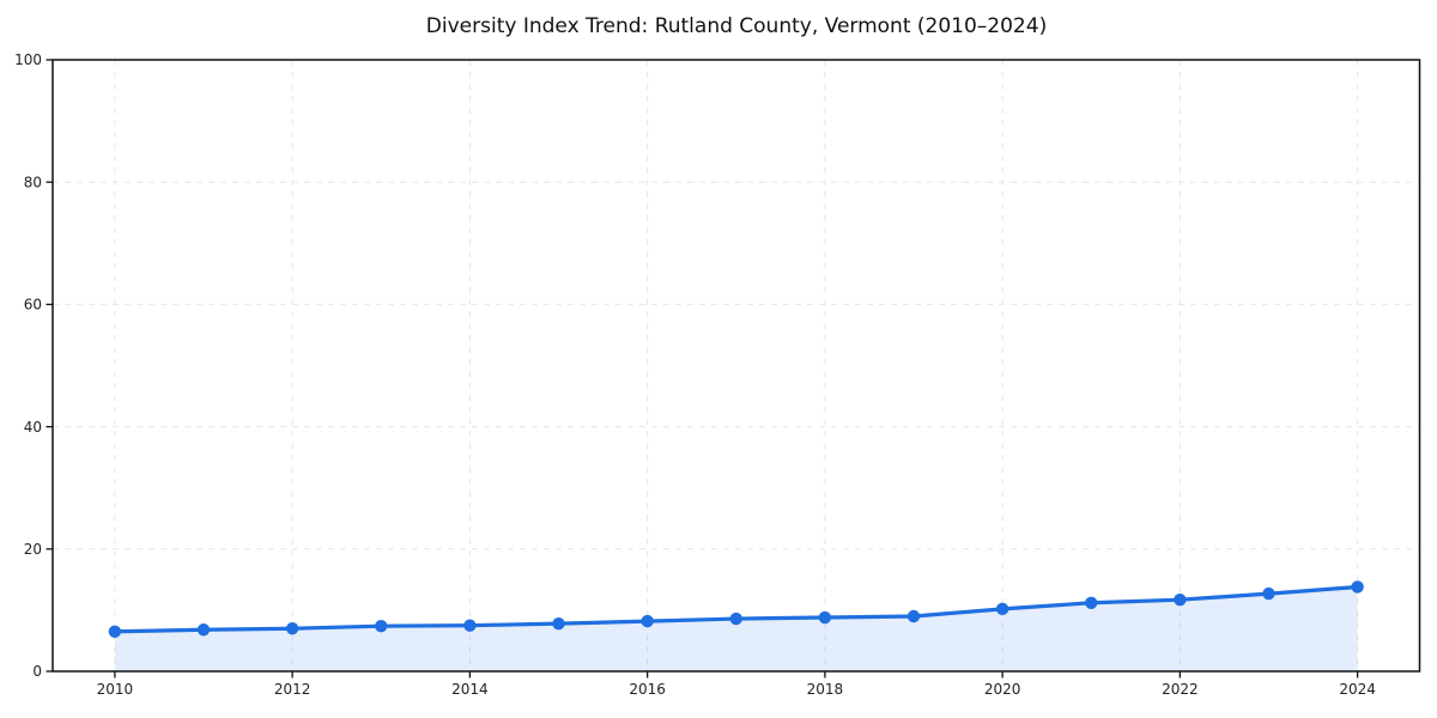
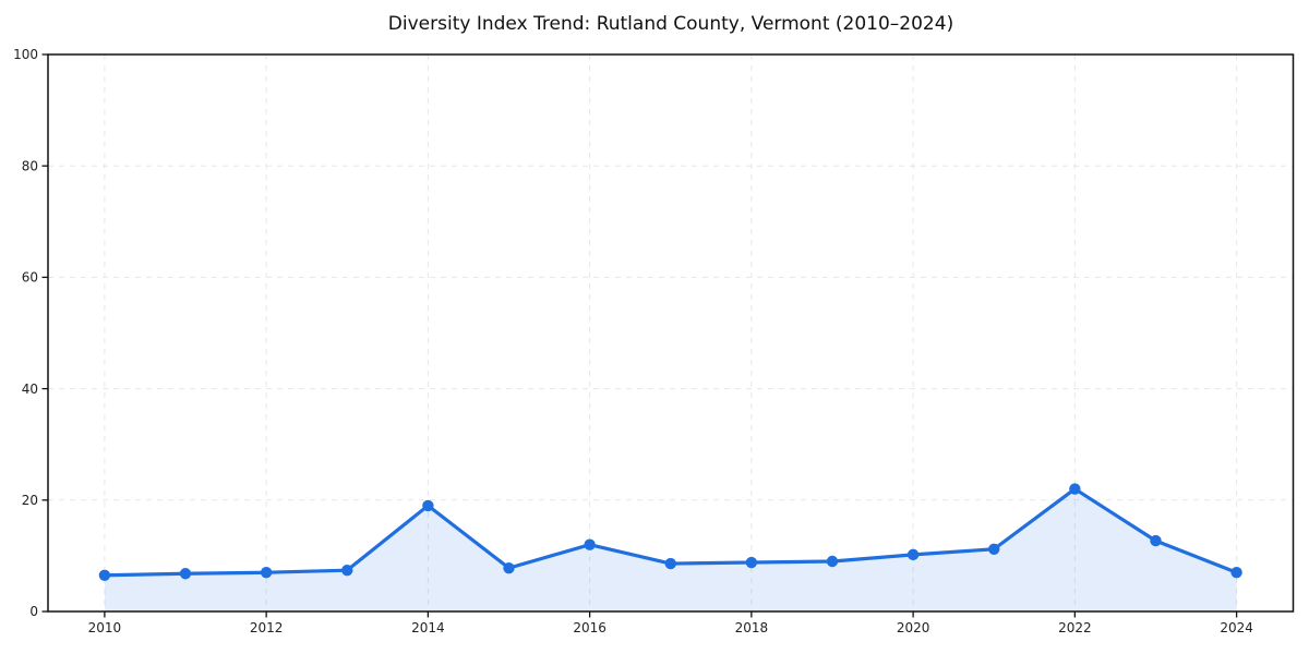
2014: 8 -> 19
2016: 8 -> 12
2022: 12 -> 22
2024: 14 -> 7
